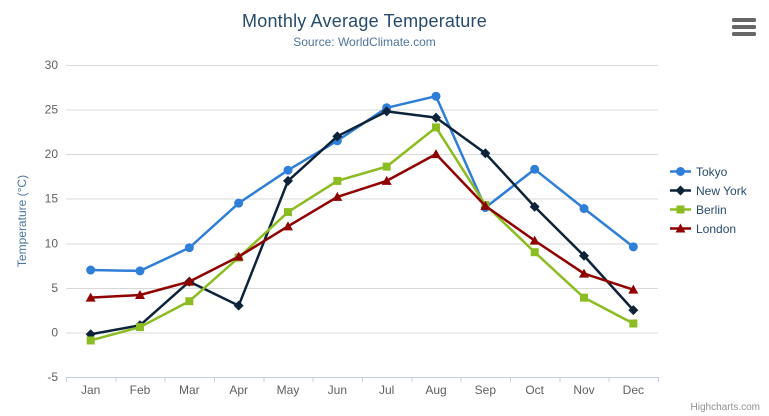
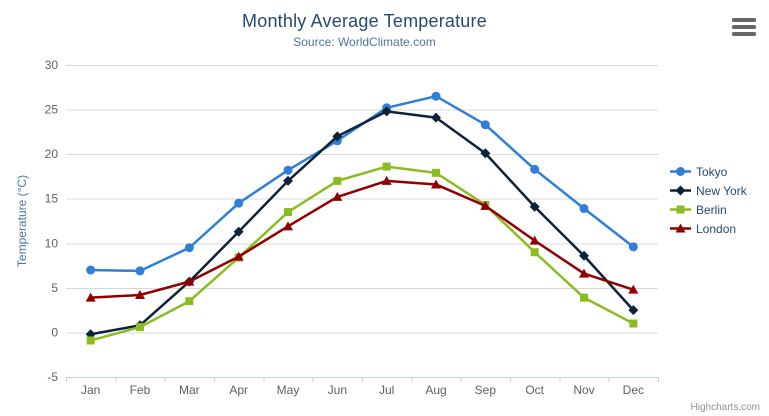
New York/Apr: 3 -> 11
Berlin/Aug: 23 -> 18
London/Aug: 20 -> 17
Tokyo/Sep: 14 -> 23
